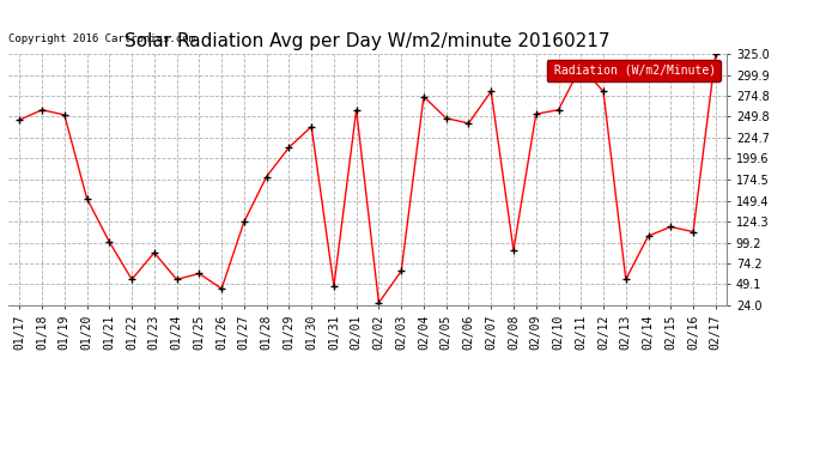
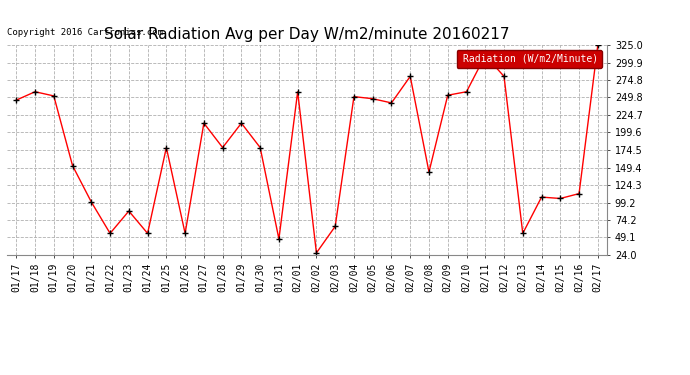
01/25: 62 -> 178
01/26: 44 -> 55
01/27: 124 -> 213
01/30: 238 -> 178
02/04: 274 -> 251
02/08: 90 -> 143
02/15: 118 -> 105
